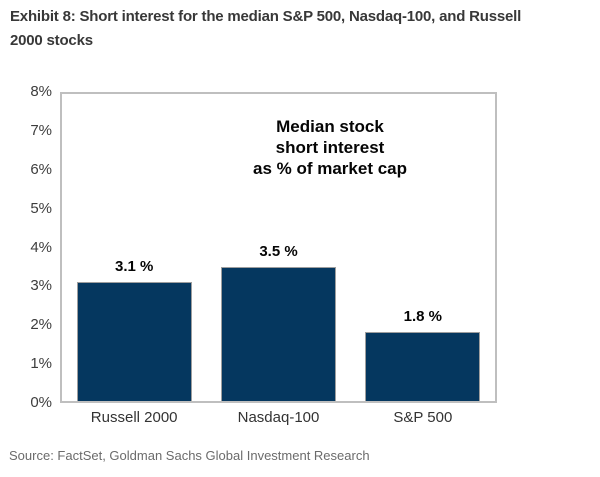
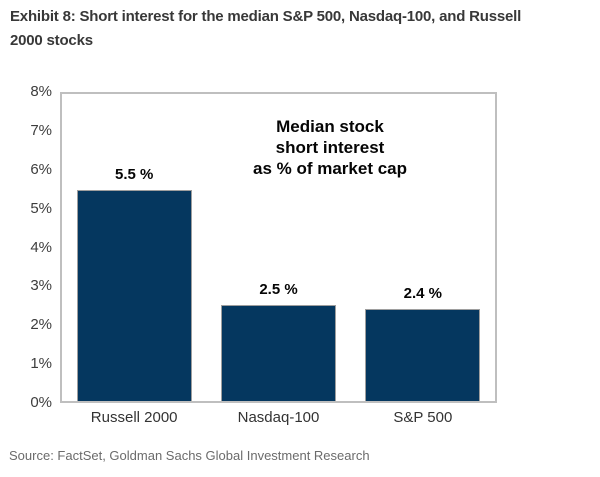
Russell 2000: 3.1 -> 5.5
Nasdaq-100: 3.5 -> 2.5
S&P 500: 1.8 -> 2.4
